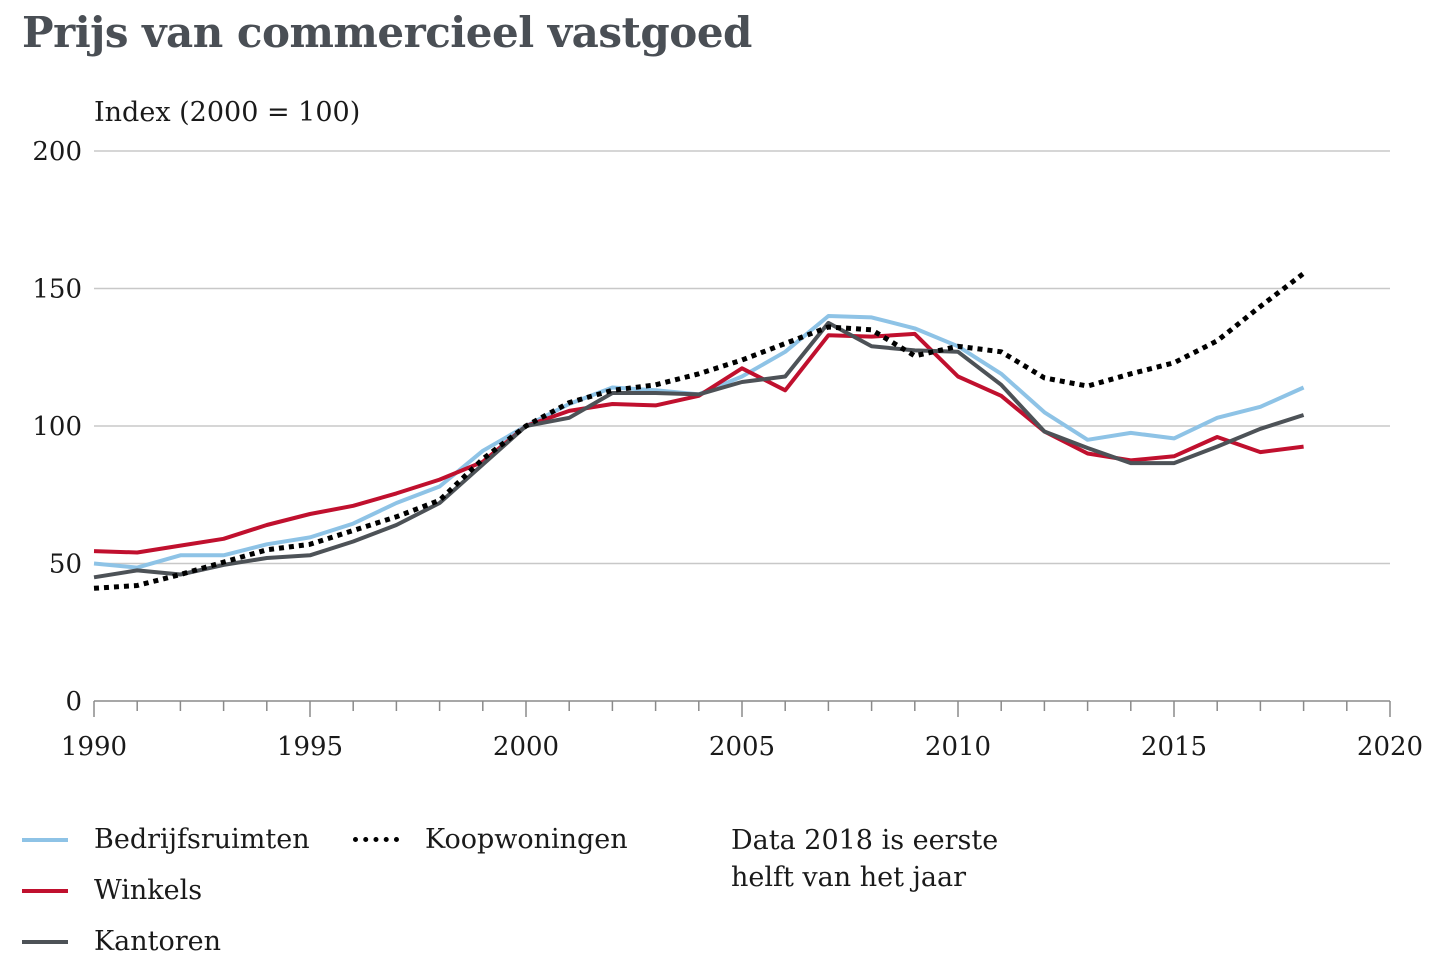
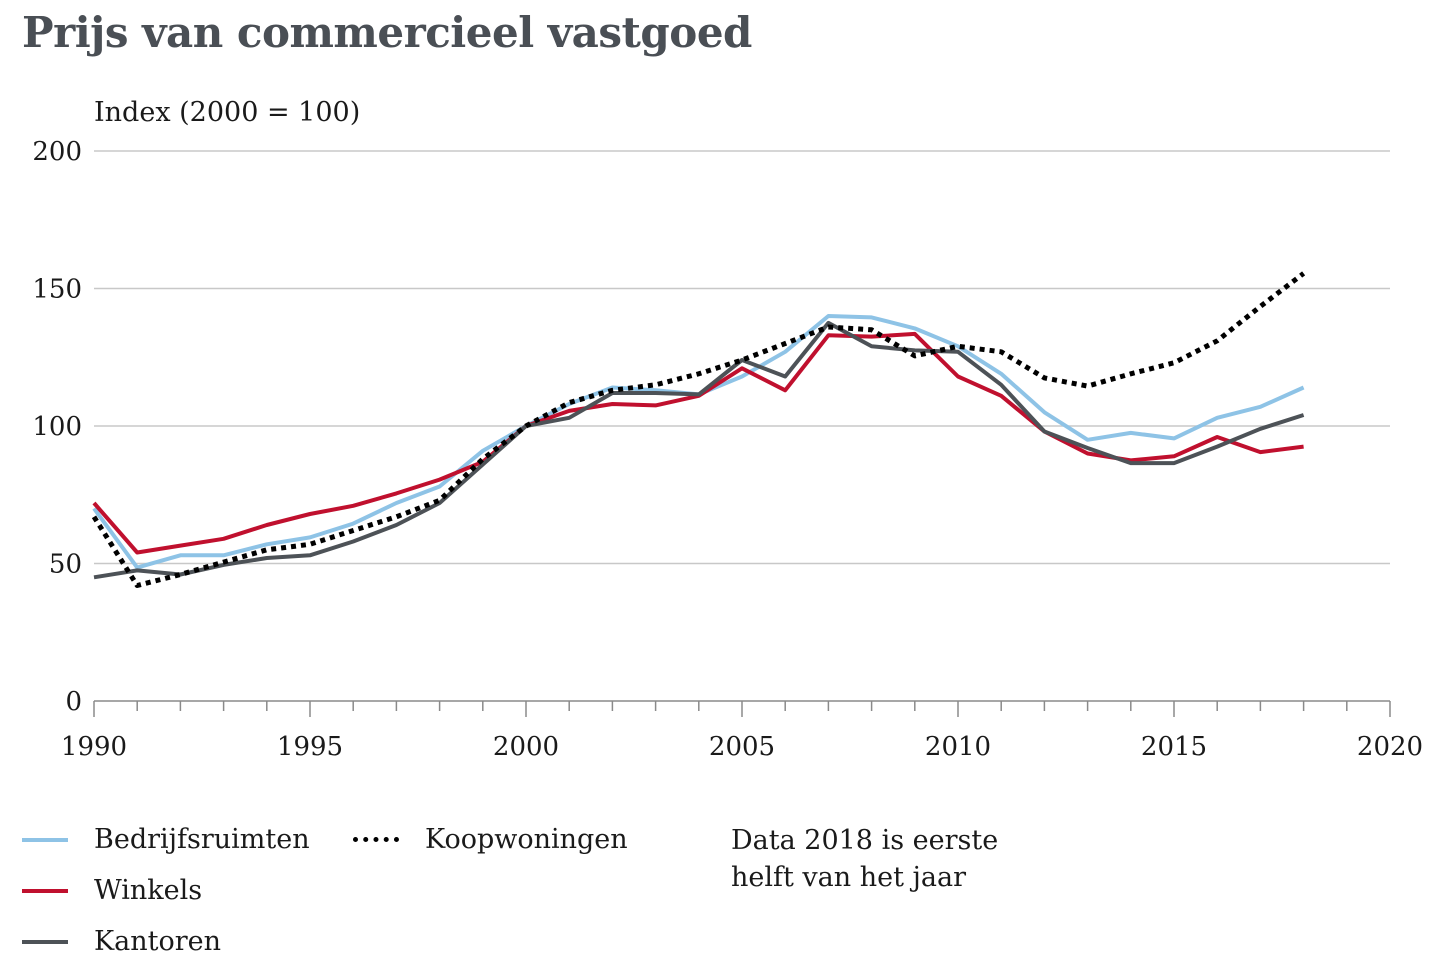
Bedrijfsruimten/1990: 50 -> 70
Winkels/1990: 54 -> 72
Koopwoningen/1990: 41 -> 67
Kantoren/2005: 116 -> 124
